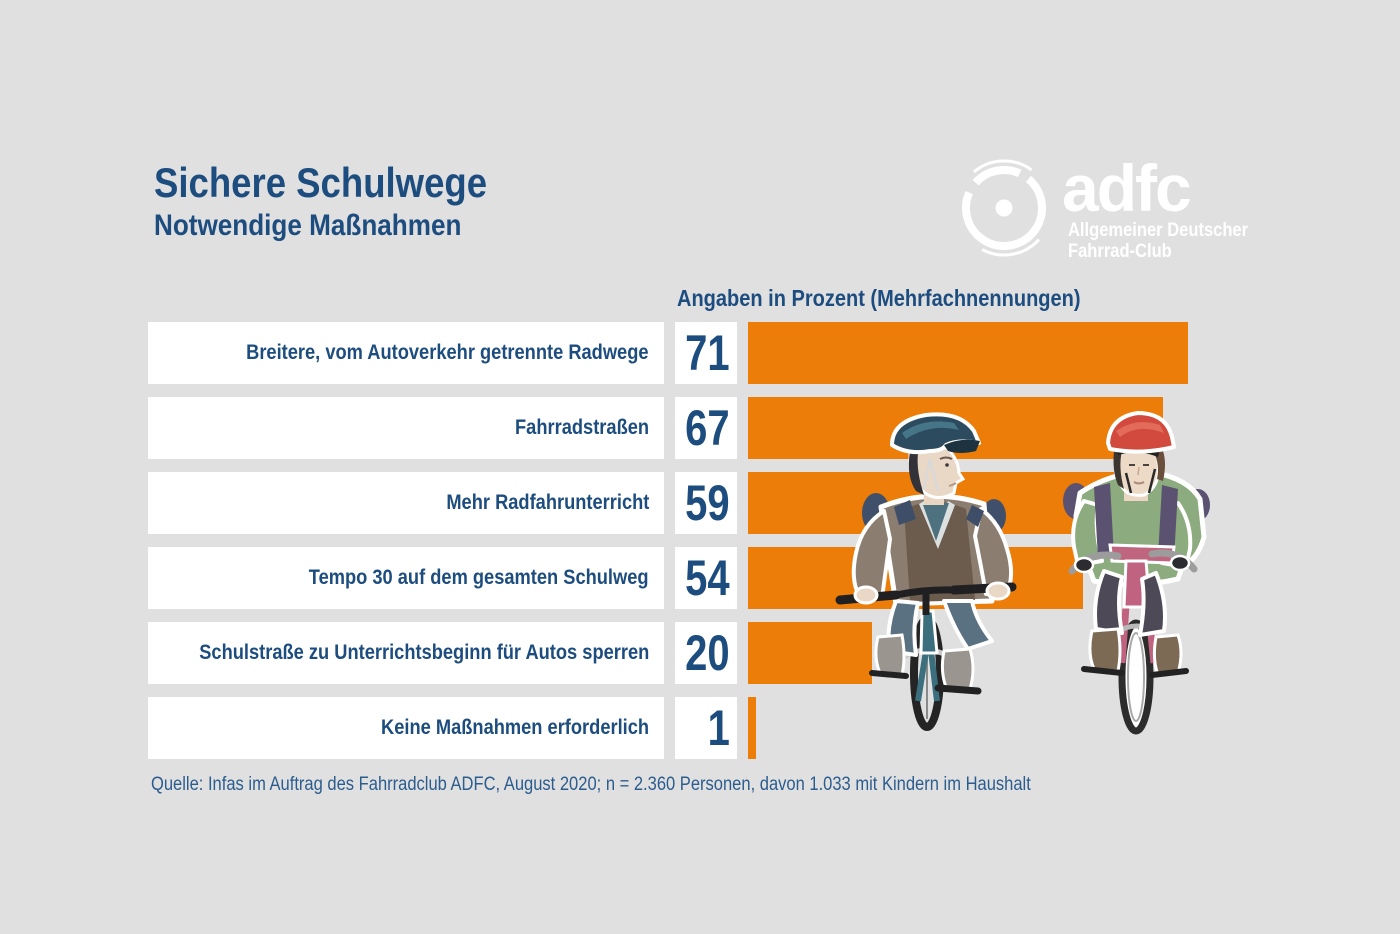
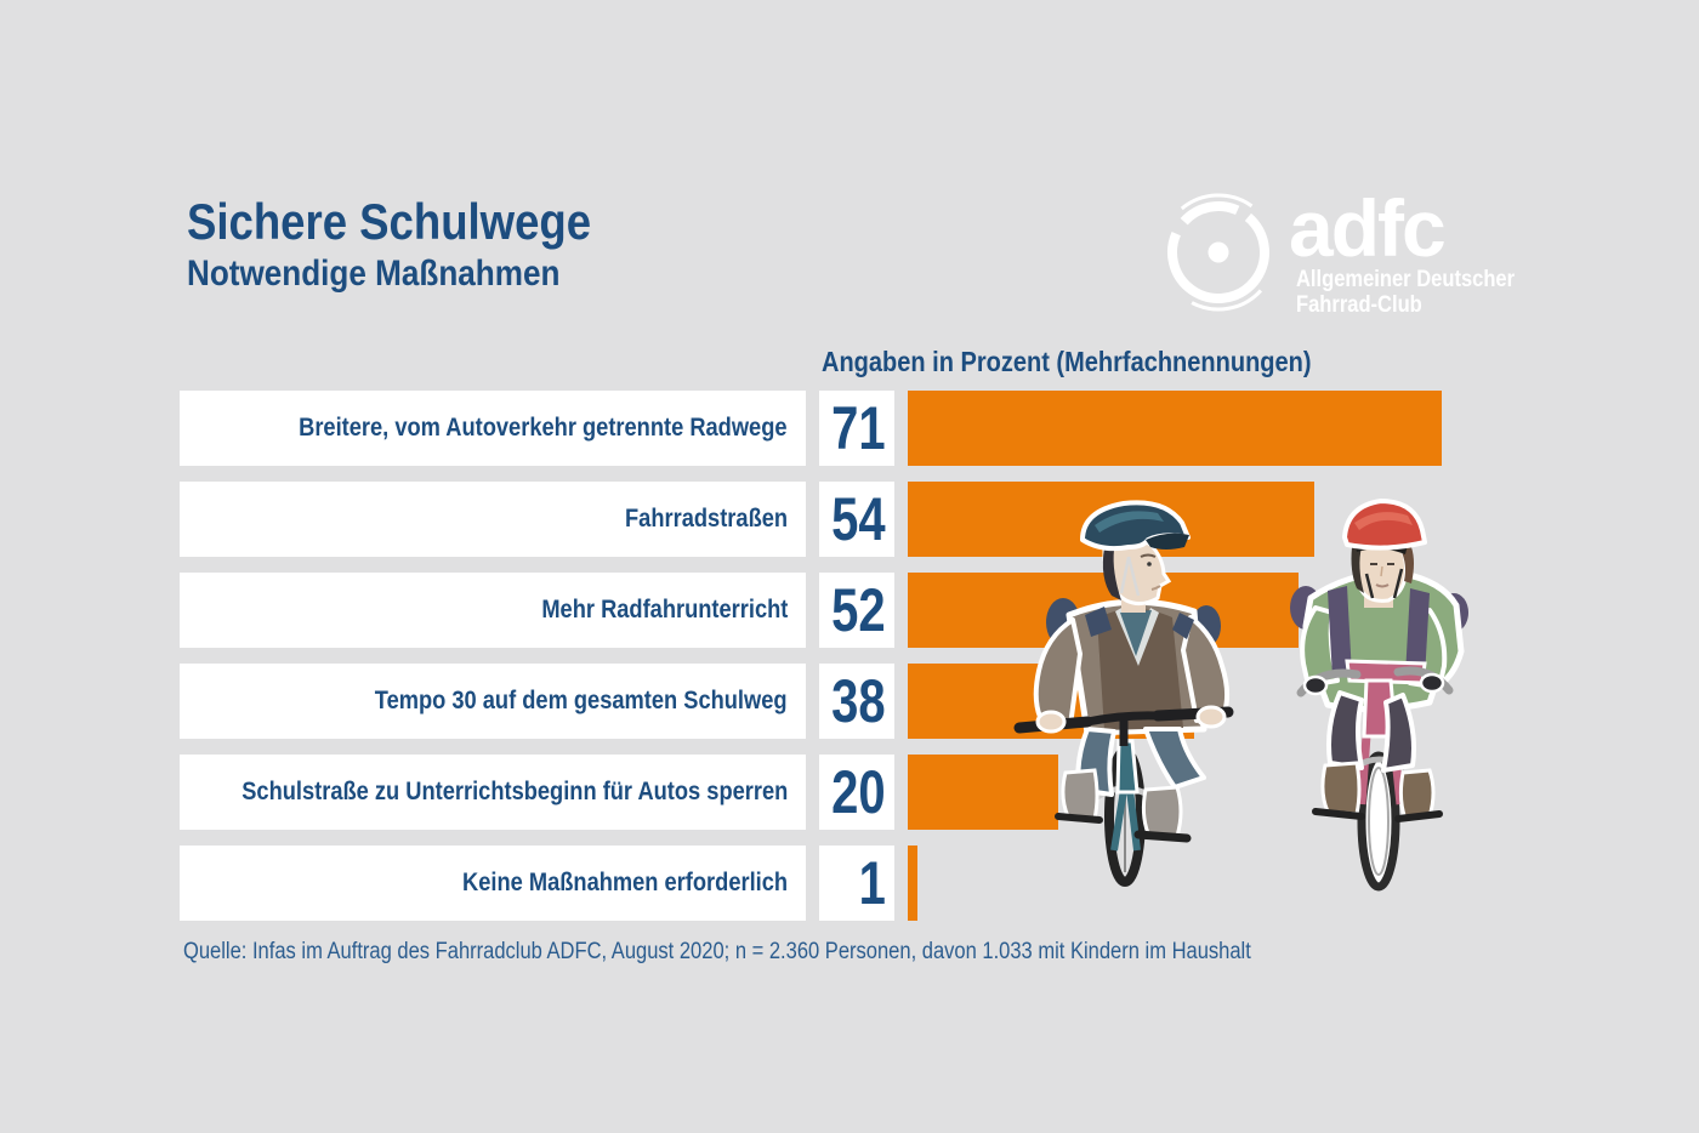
Fahrradstraßen: 67 -> 54
Mehr Radfahrunterricht: 59 -> 52
Tempo 30 auf dem gesamten Schulweg: 54 -> 38
